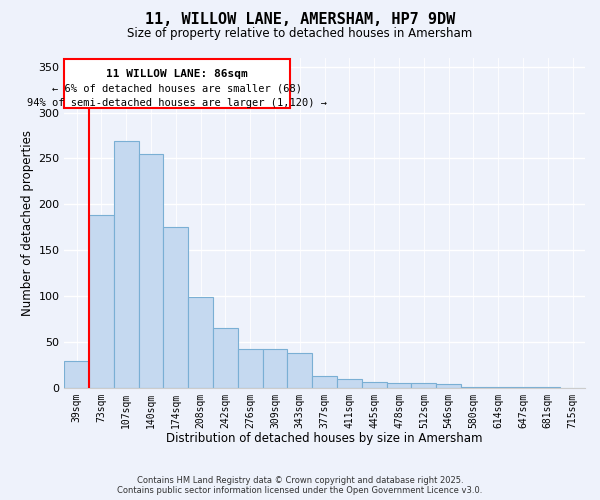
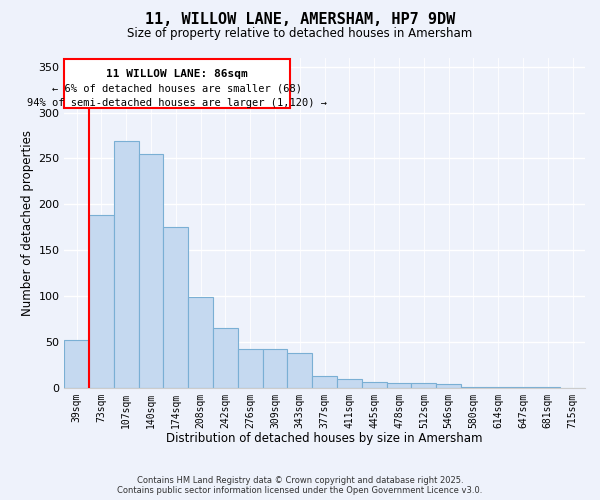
39sqm: 29 -> 52
